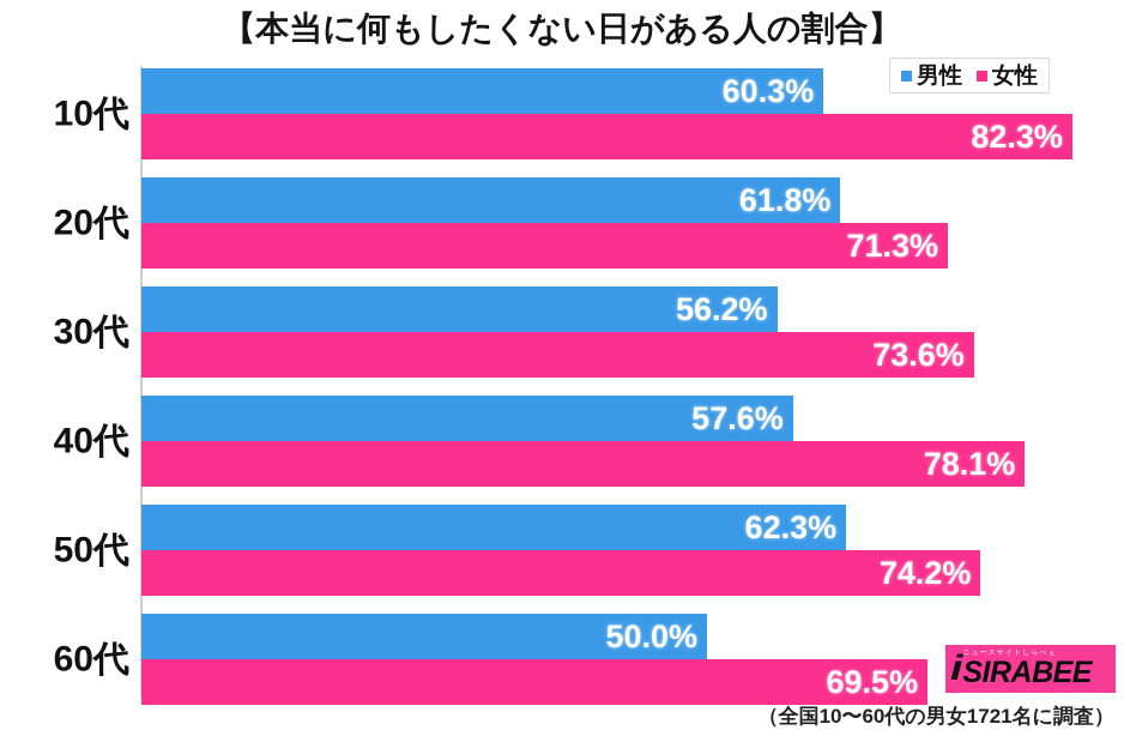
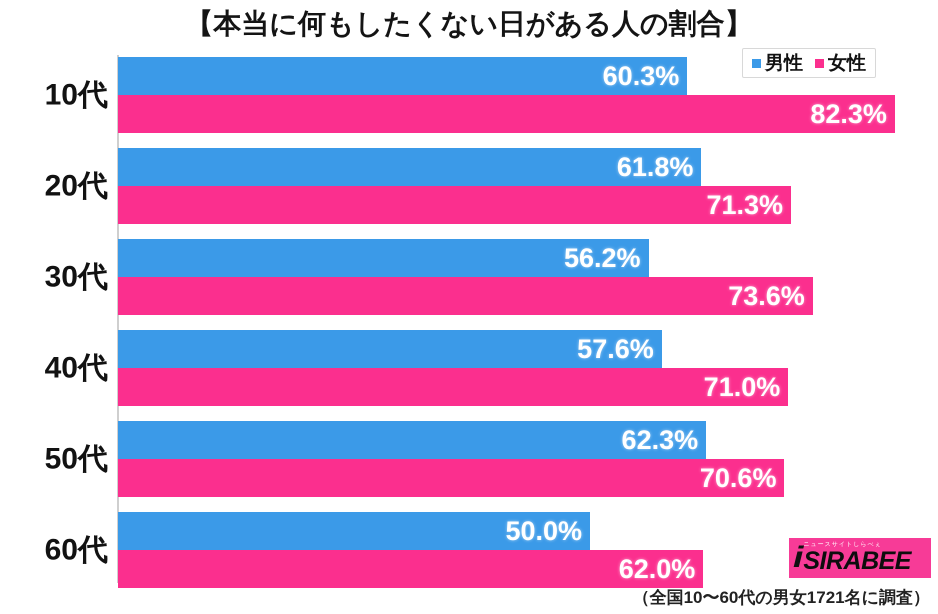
女性/40代: 78.1% -> 71.0%
女性/50代: 74.2% -> 70.6%
女性/60代: 69.5% -> 62.0%
